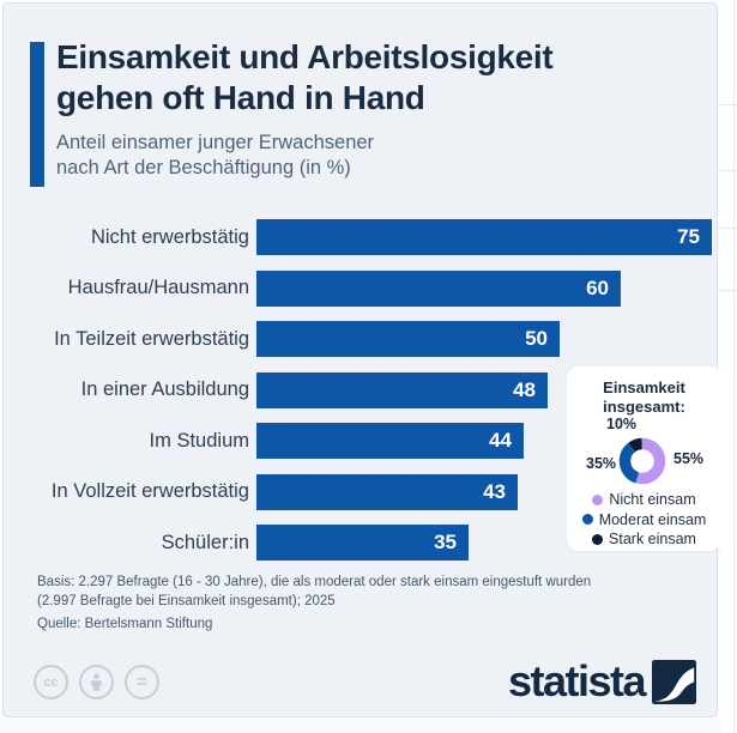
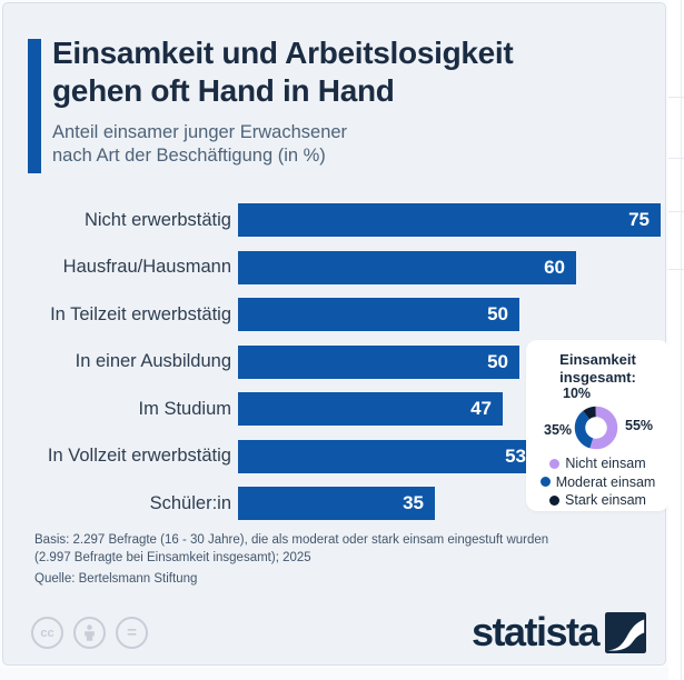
In einer Ausbildung: 48 -> 50
Im Studium: 44 -> 47
In Vollzeit erwerbstätig: 43 -> 53
